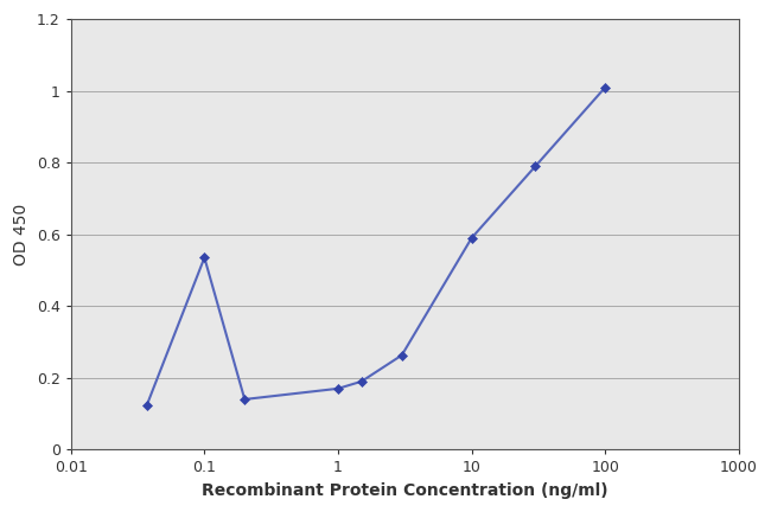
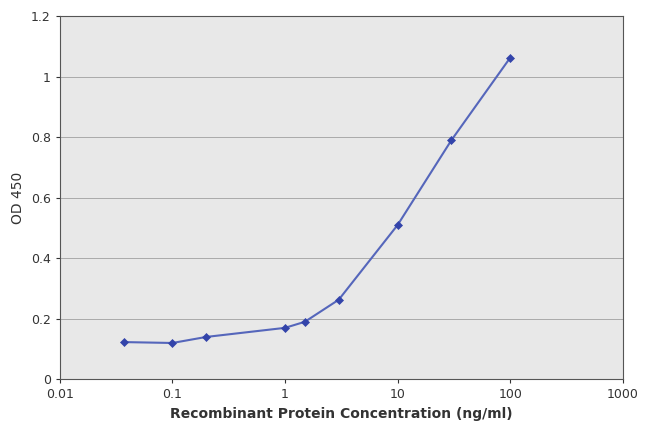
0.1: 0.535 -> 0.120
10: 0.590 -> 0.510
100: 1.010 -> 1.063
